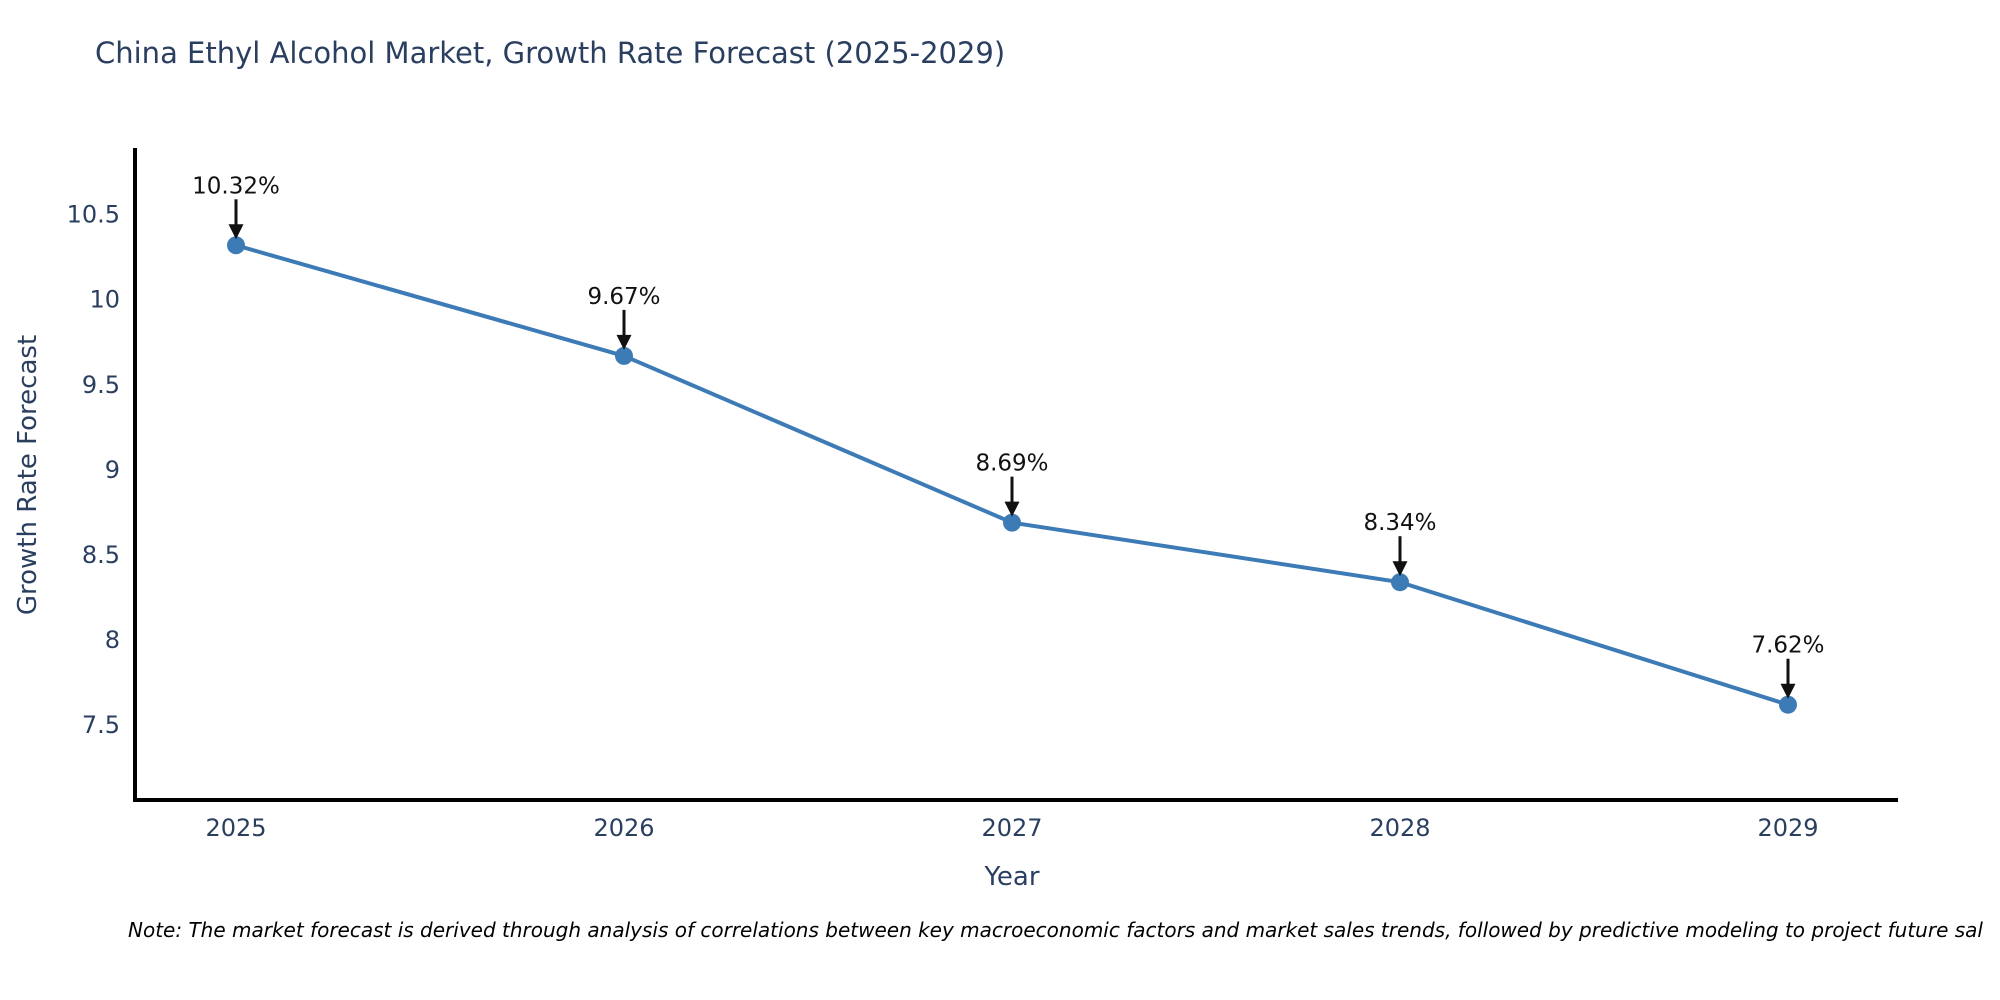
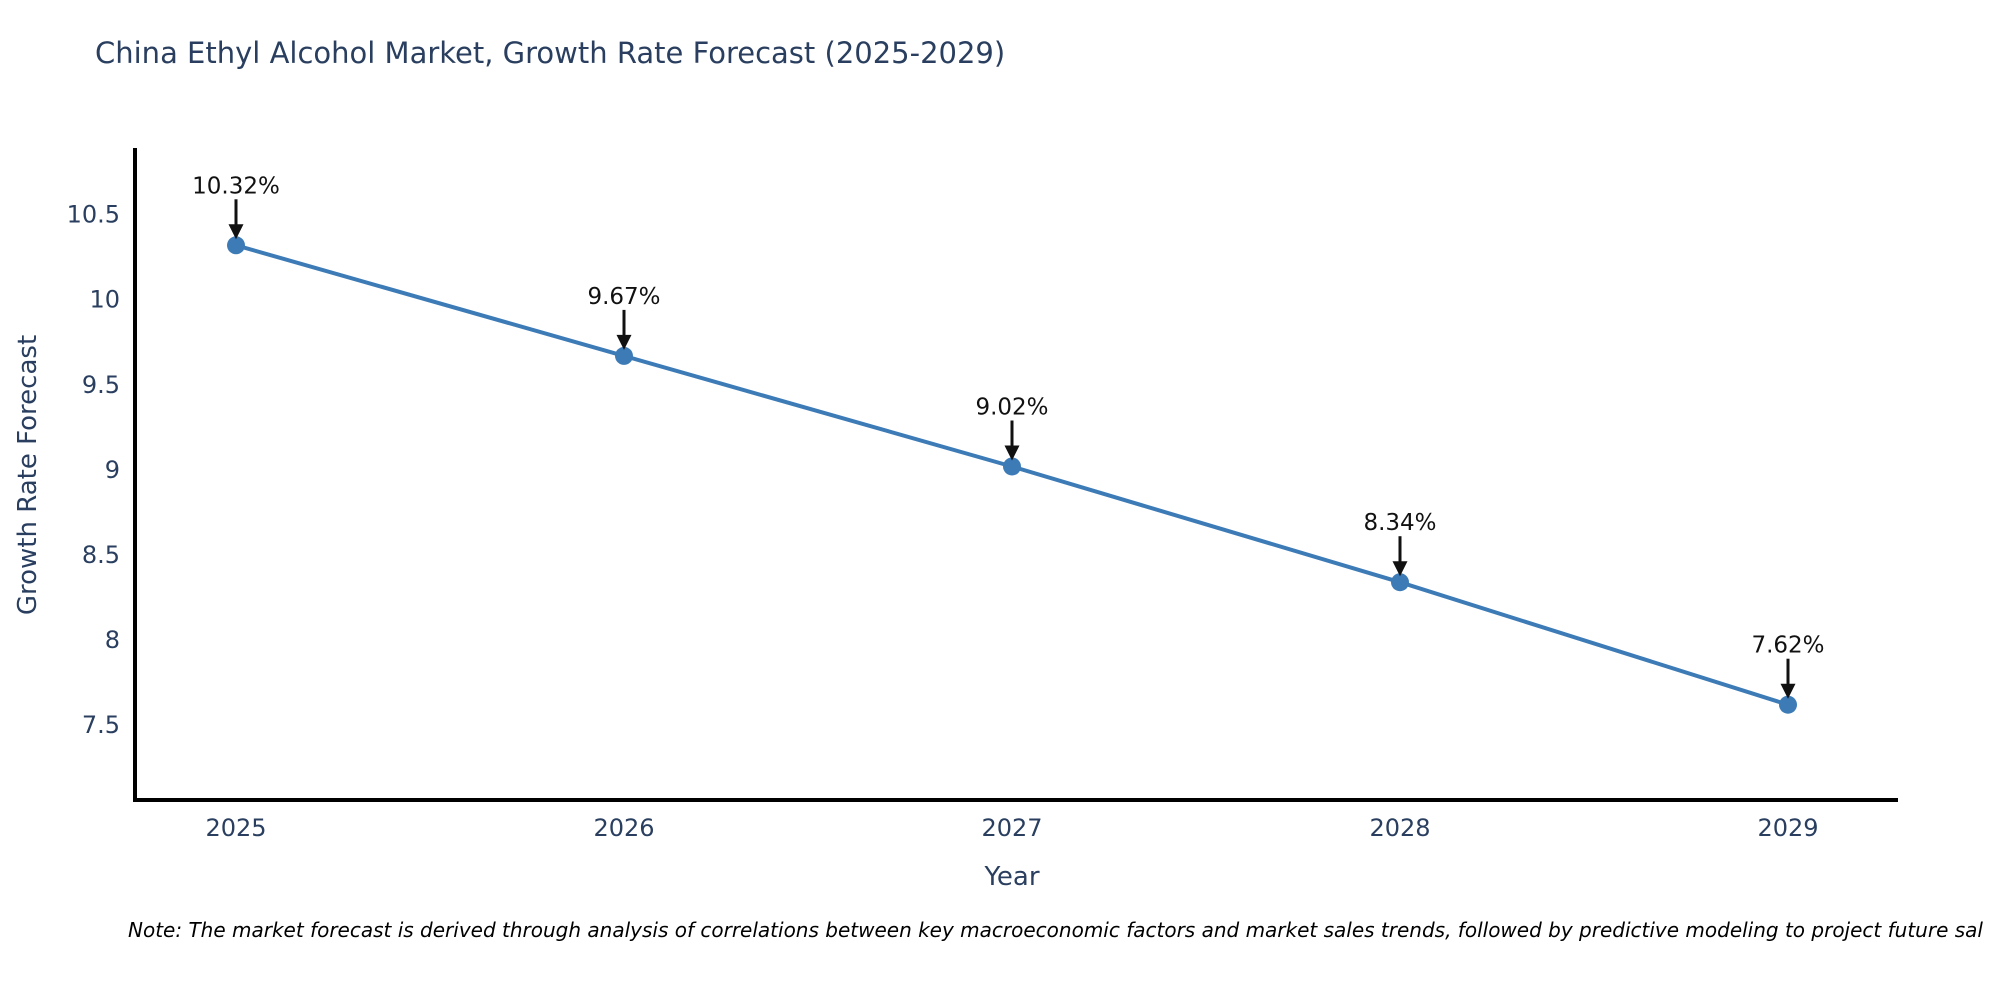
2027: 8.69% -> 9.02%
